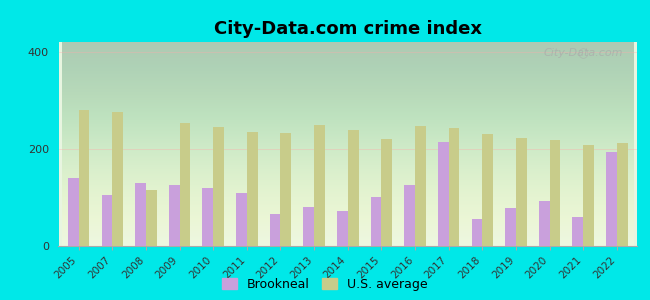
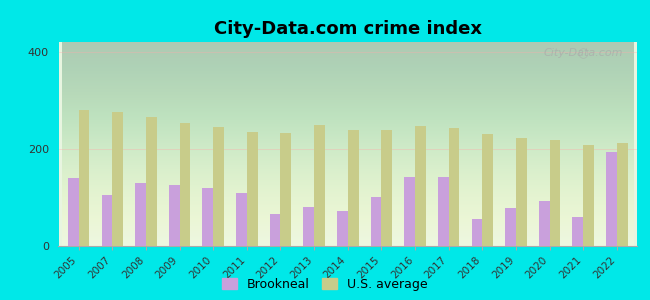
U.S. average/2008: 115 -> 265
U.S. average/2015: 220 -> 238
Brookneal/2016: 125 -> 143
Brookneal/2017: 215 -> 143
